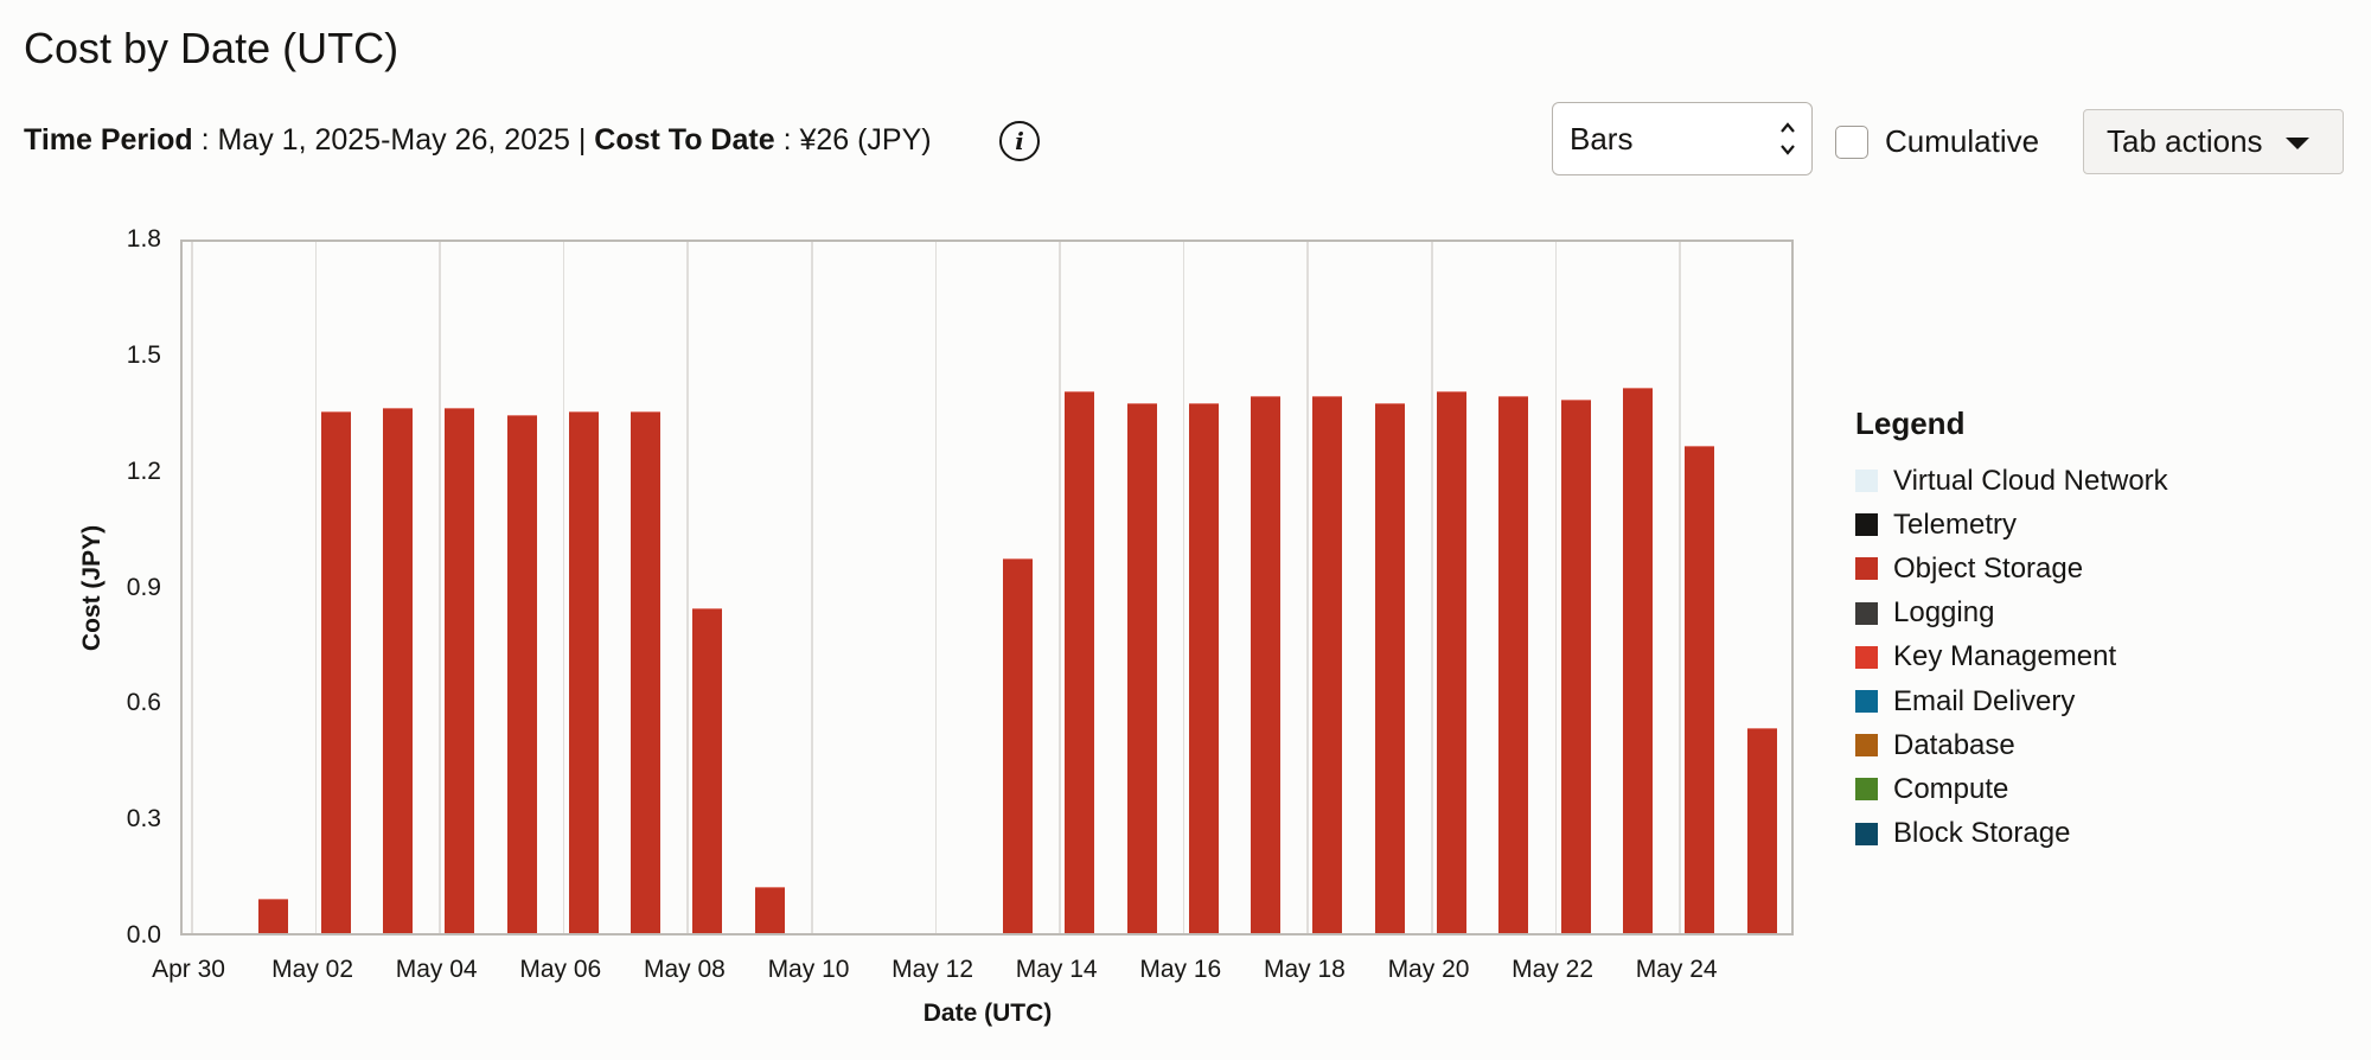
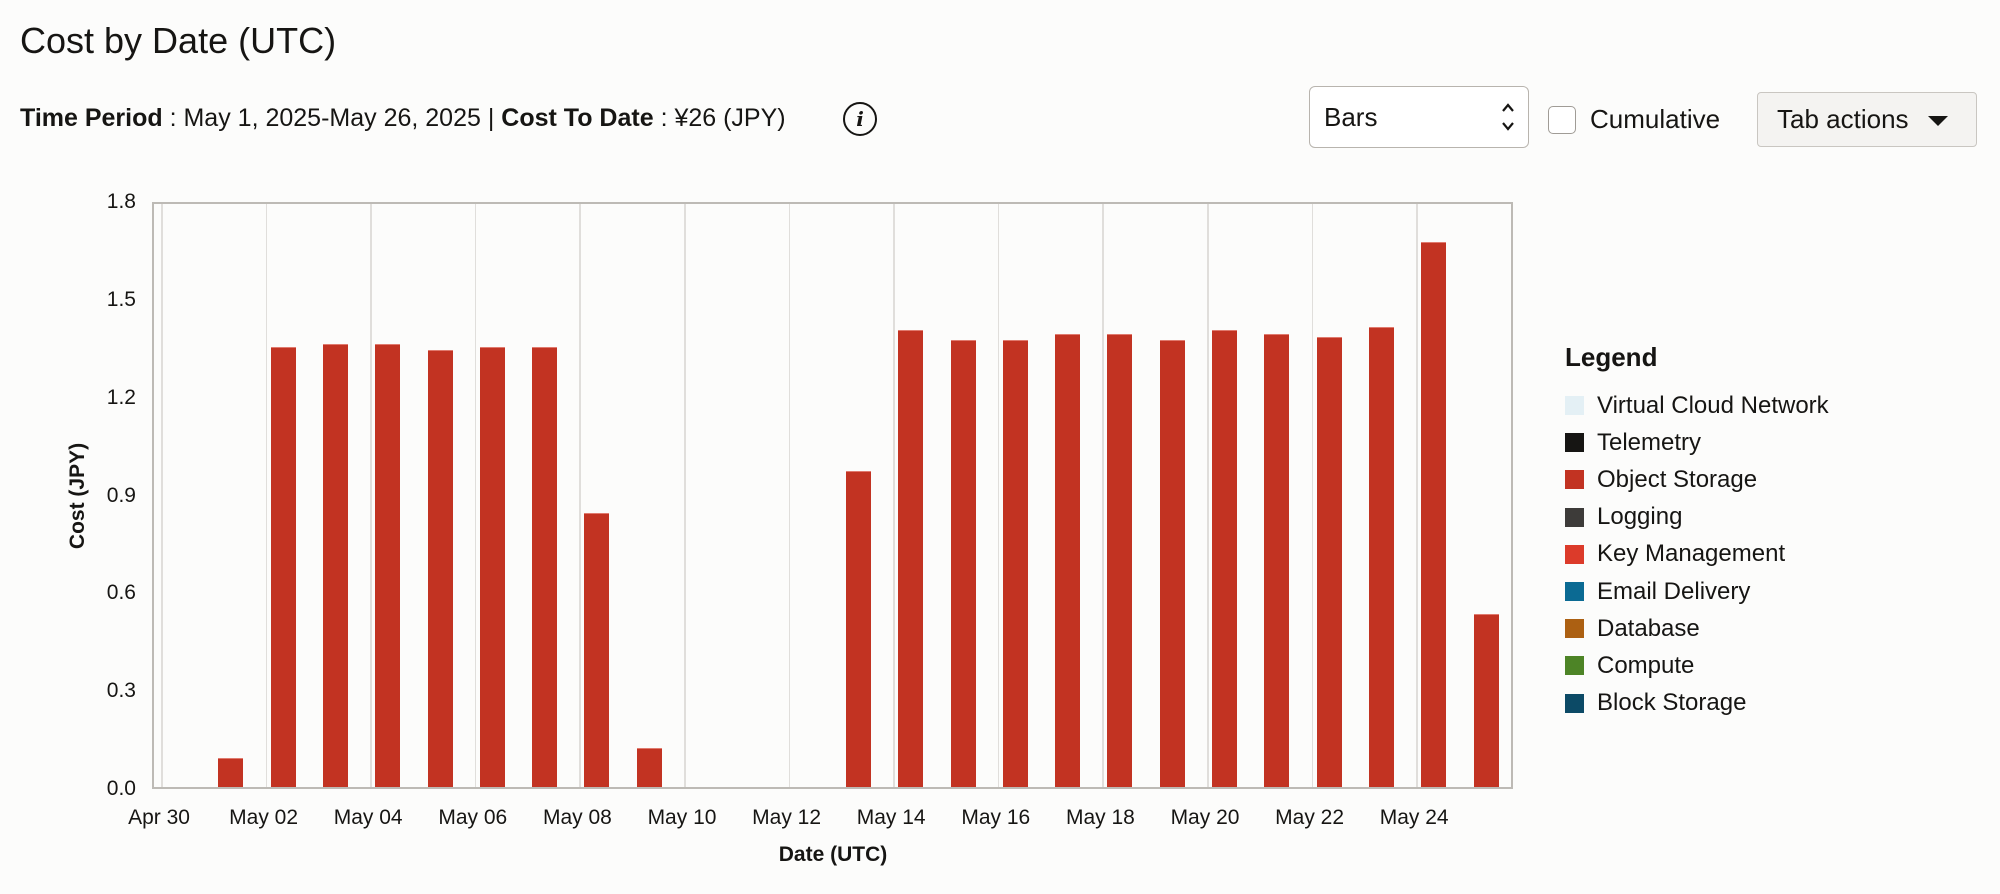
May 24: 1.26 -> 1.67
